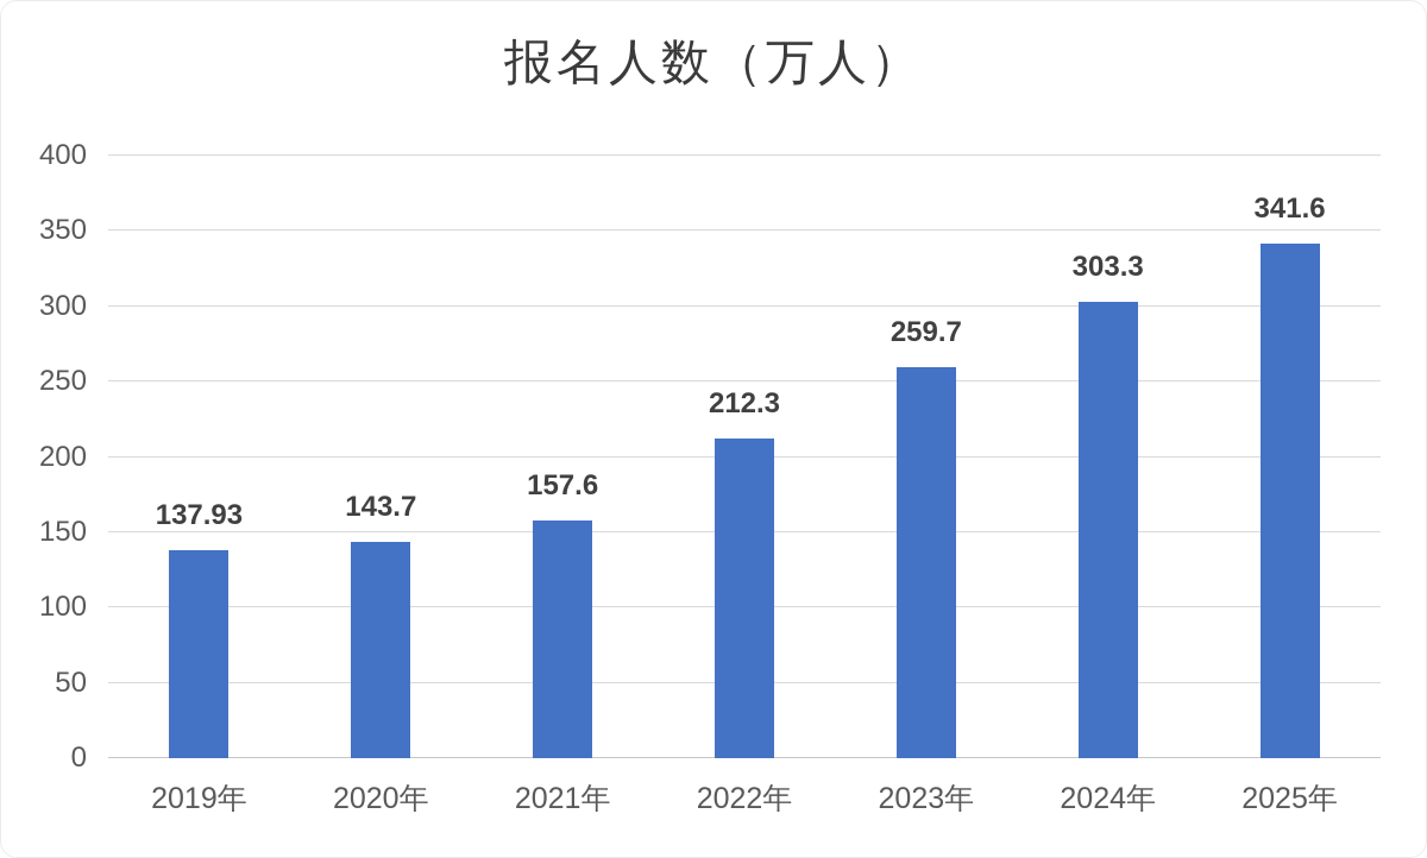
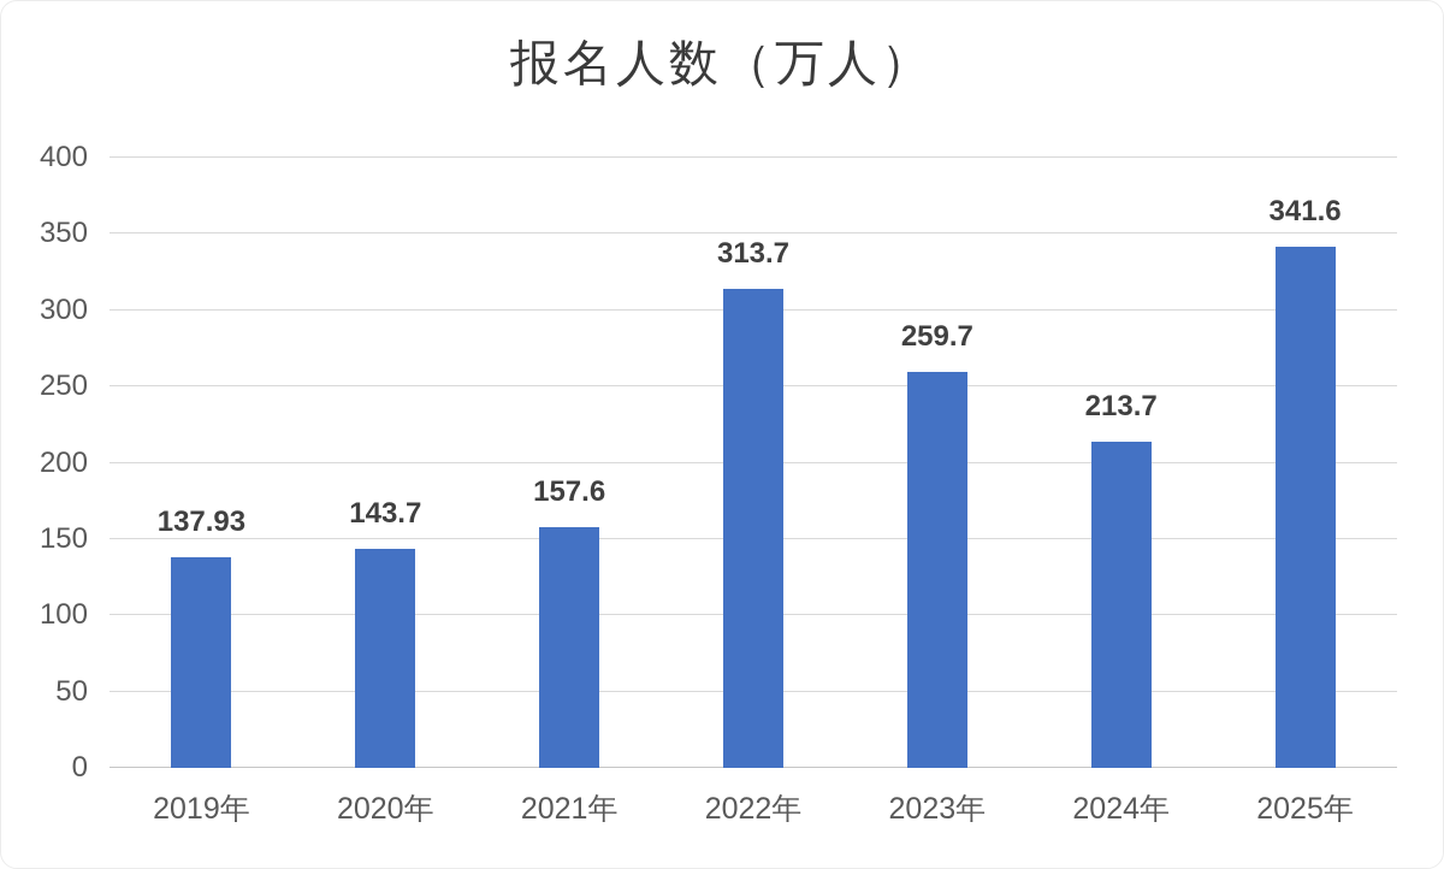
2022年: 212.3 -> 313.7
2024年: 303.3 -> 213.7
